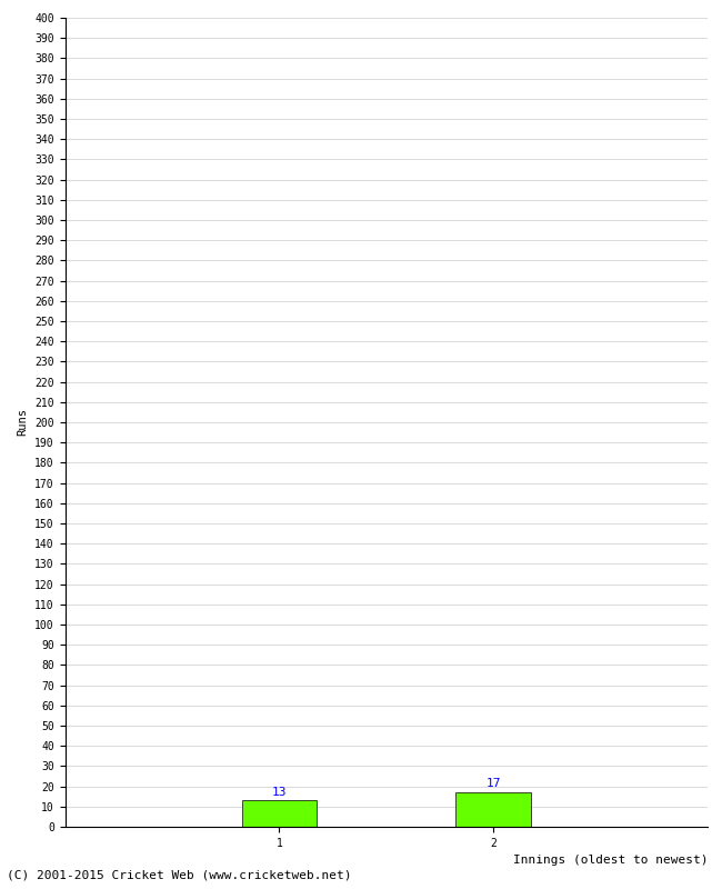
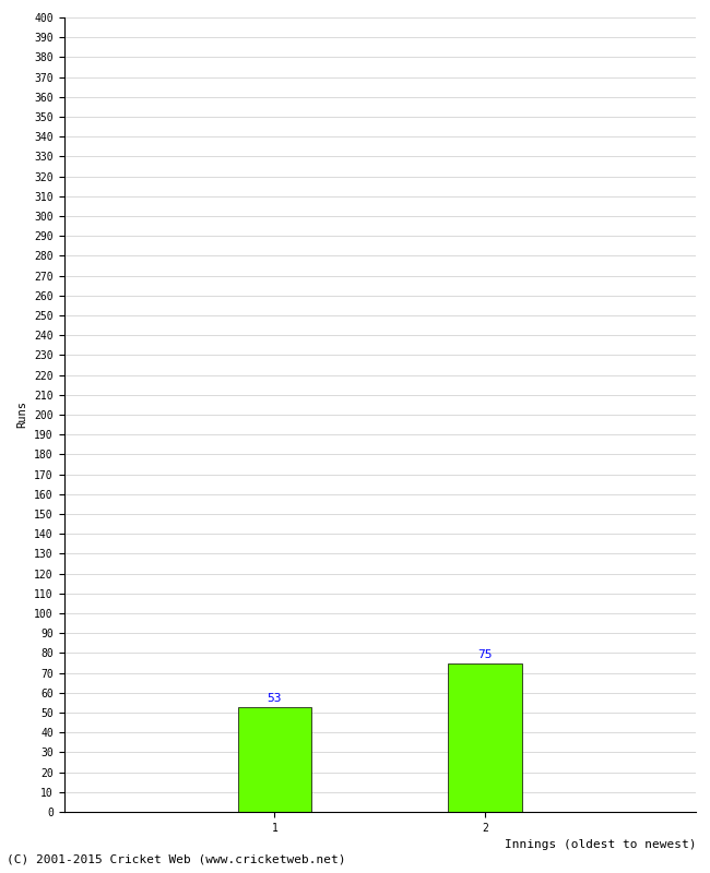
1: 13 -> 53
2: 17 -> 75
